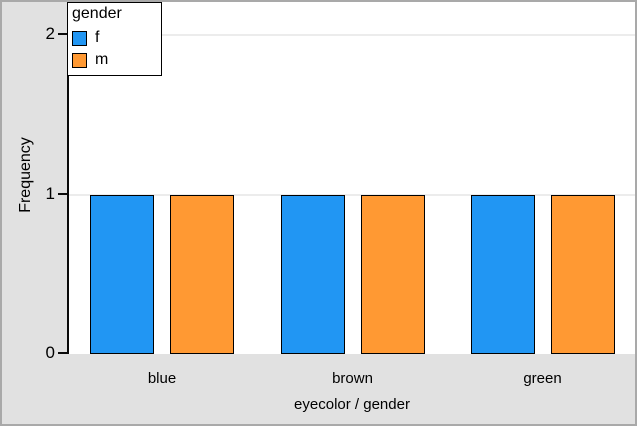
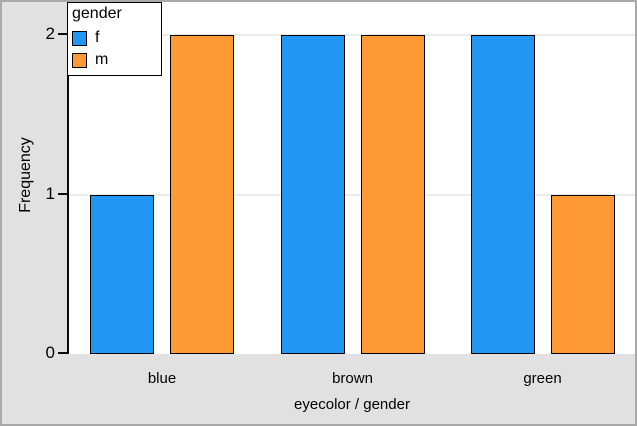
m/blue: 1 -> 2
f/brown: 1 -> 2
m/brown: 1 -> 2
f/green: 1 -> 2
